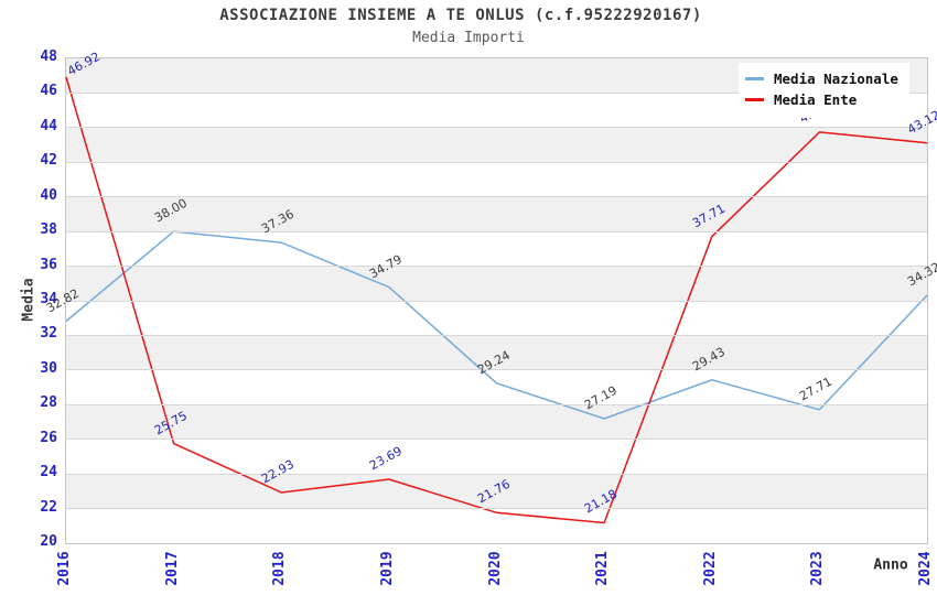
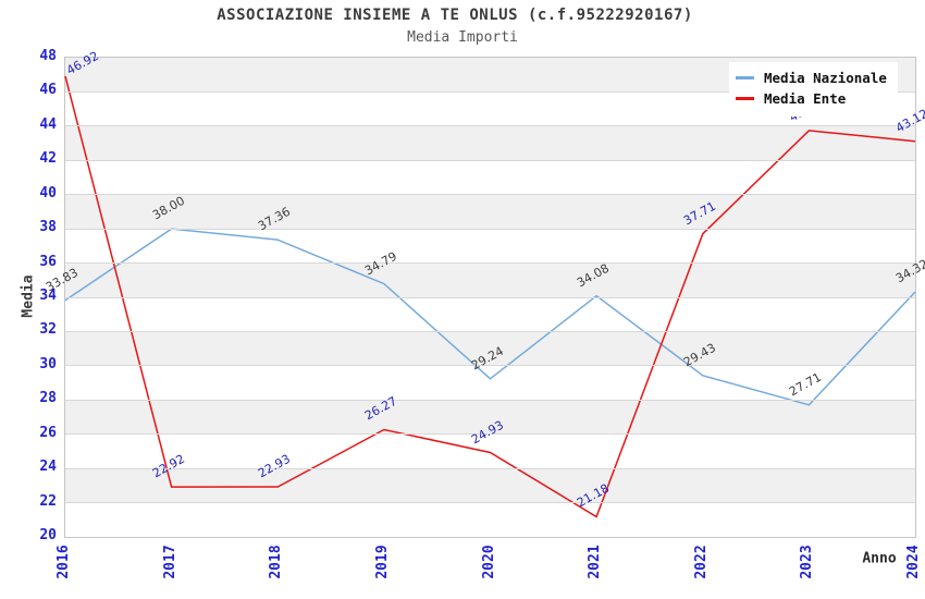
Media Nazionale/2016: 32.82 -> 33.83
Media Ente/2017: 25.75 -> 22.92
Media Ente/2019: 23.69 -> 26.27
Media Ente/2020: 21.76 -> 24.93
Media Nazionale/2021: 27.19 -> 34.08
